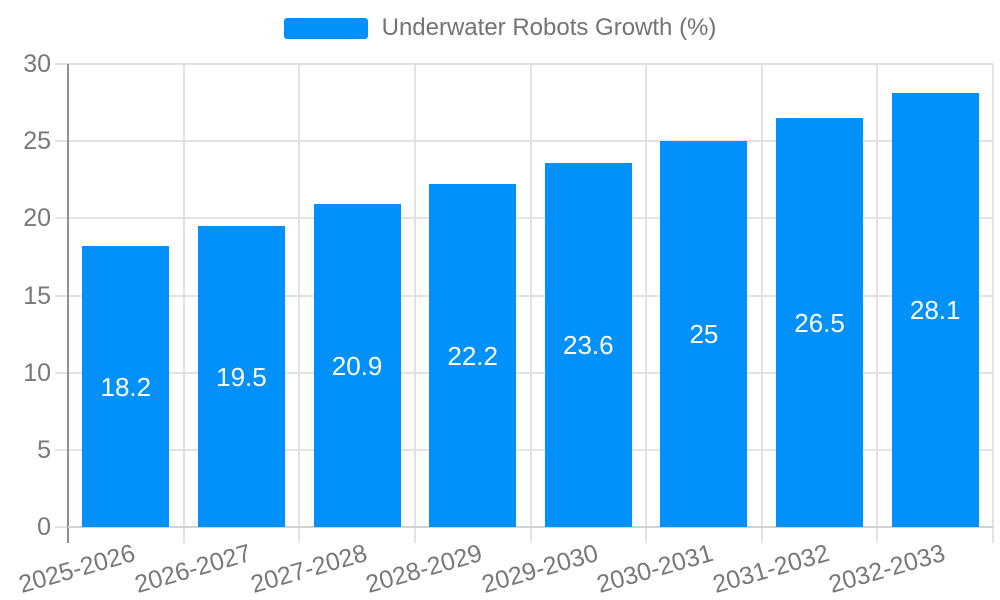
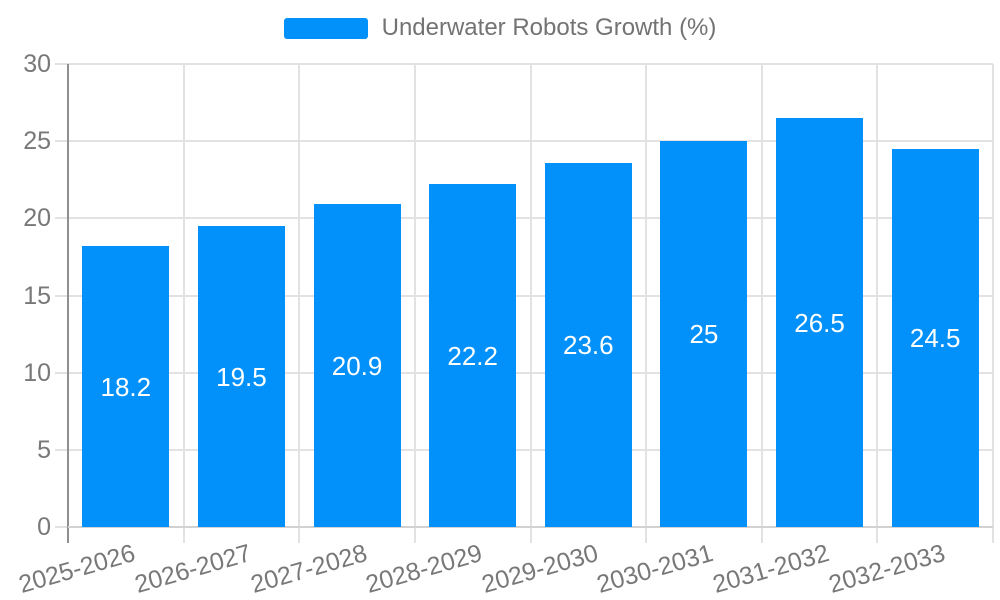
2032-2033: 28.1 -> 24.5
